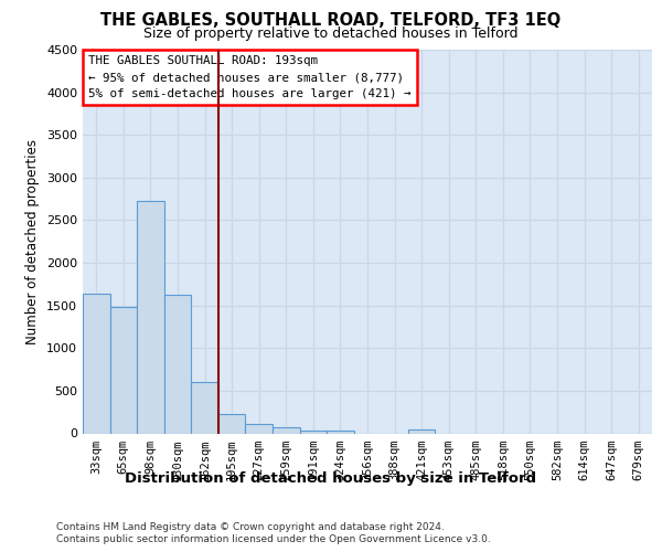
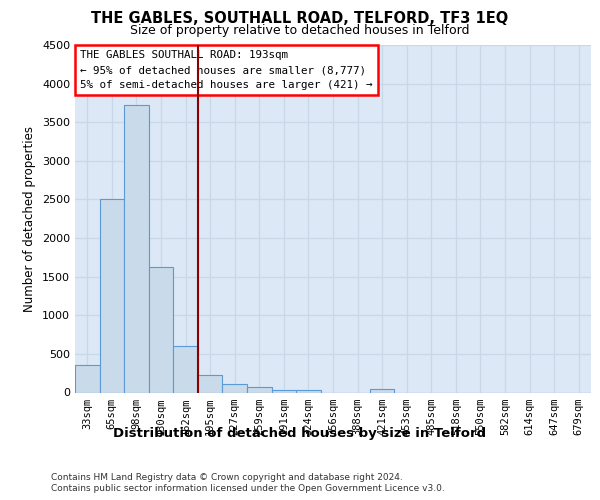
33sqm: 1640 -> 360
65sqm: 1480 -> 2510
98sqm: 2720 -> 3720
